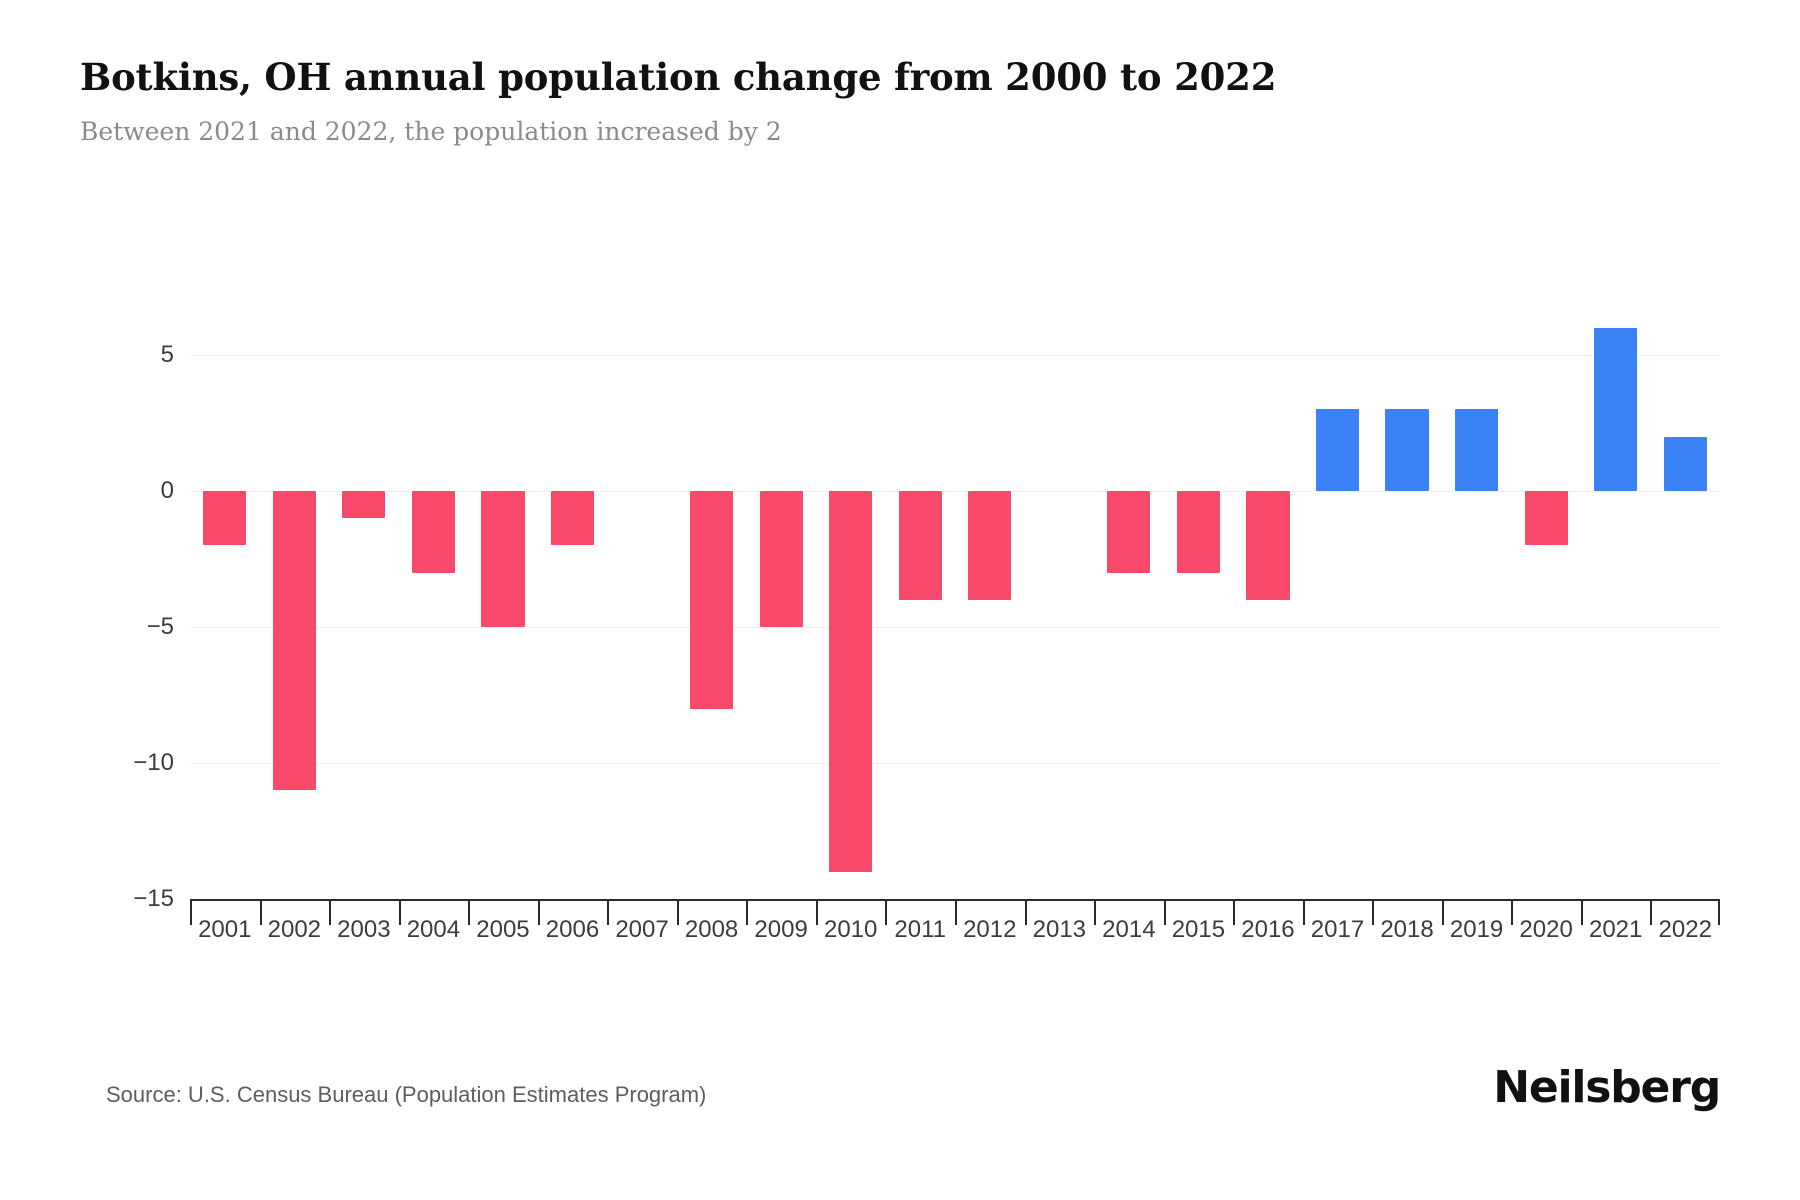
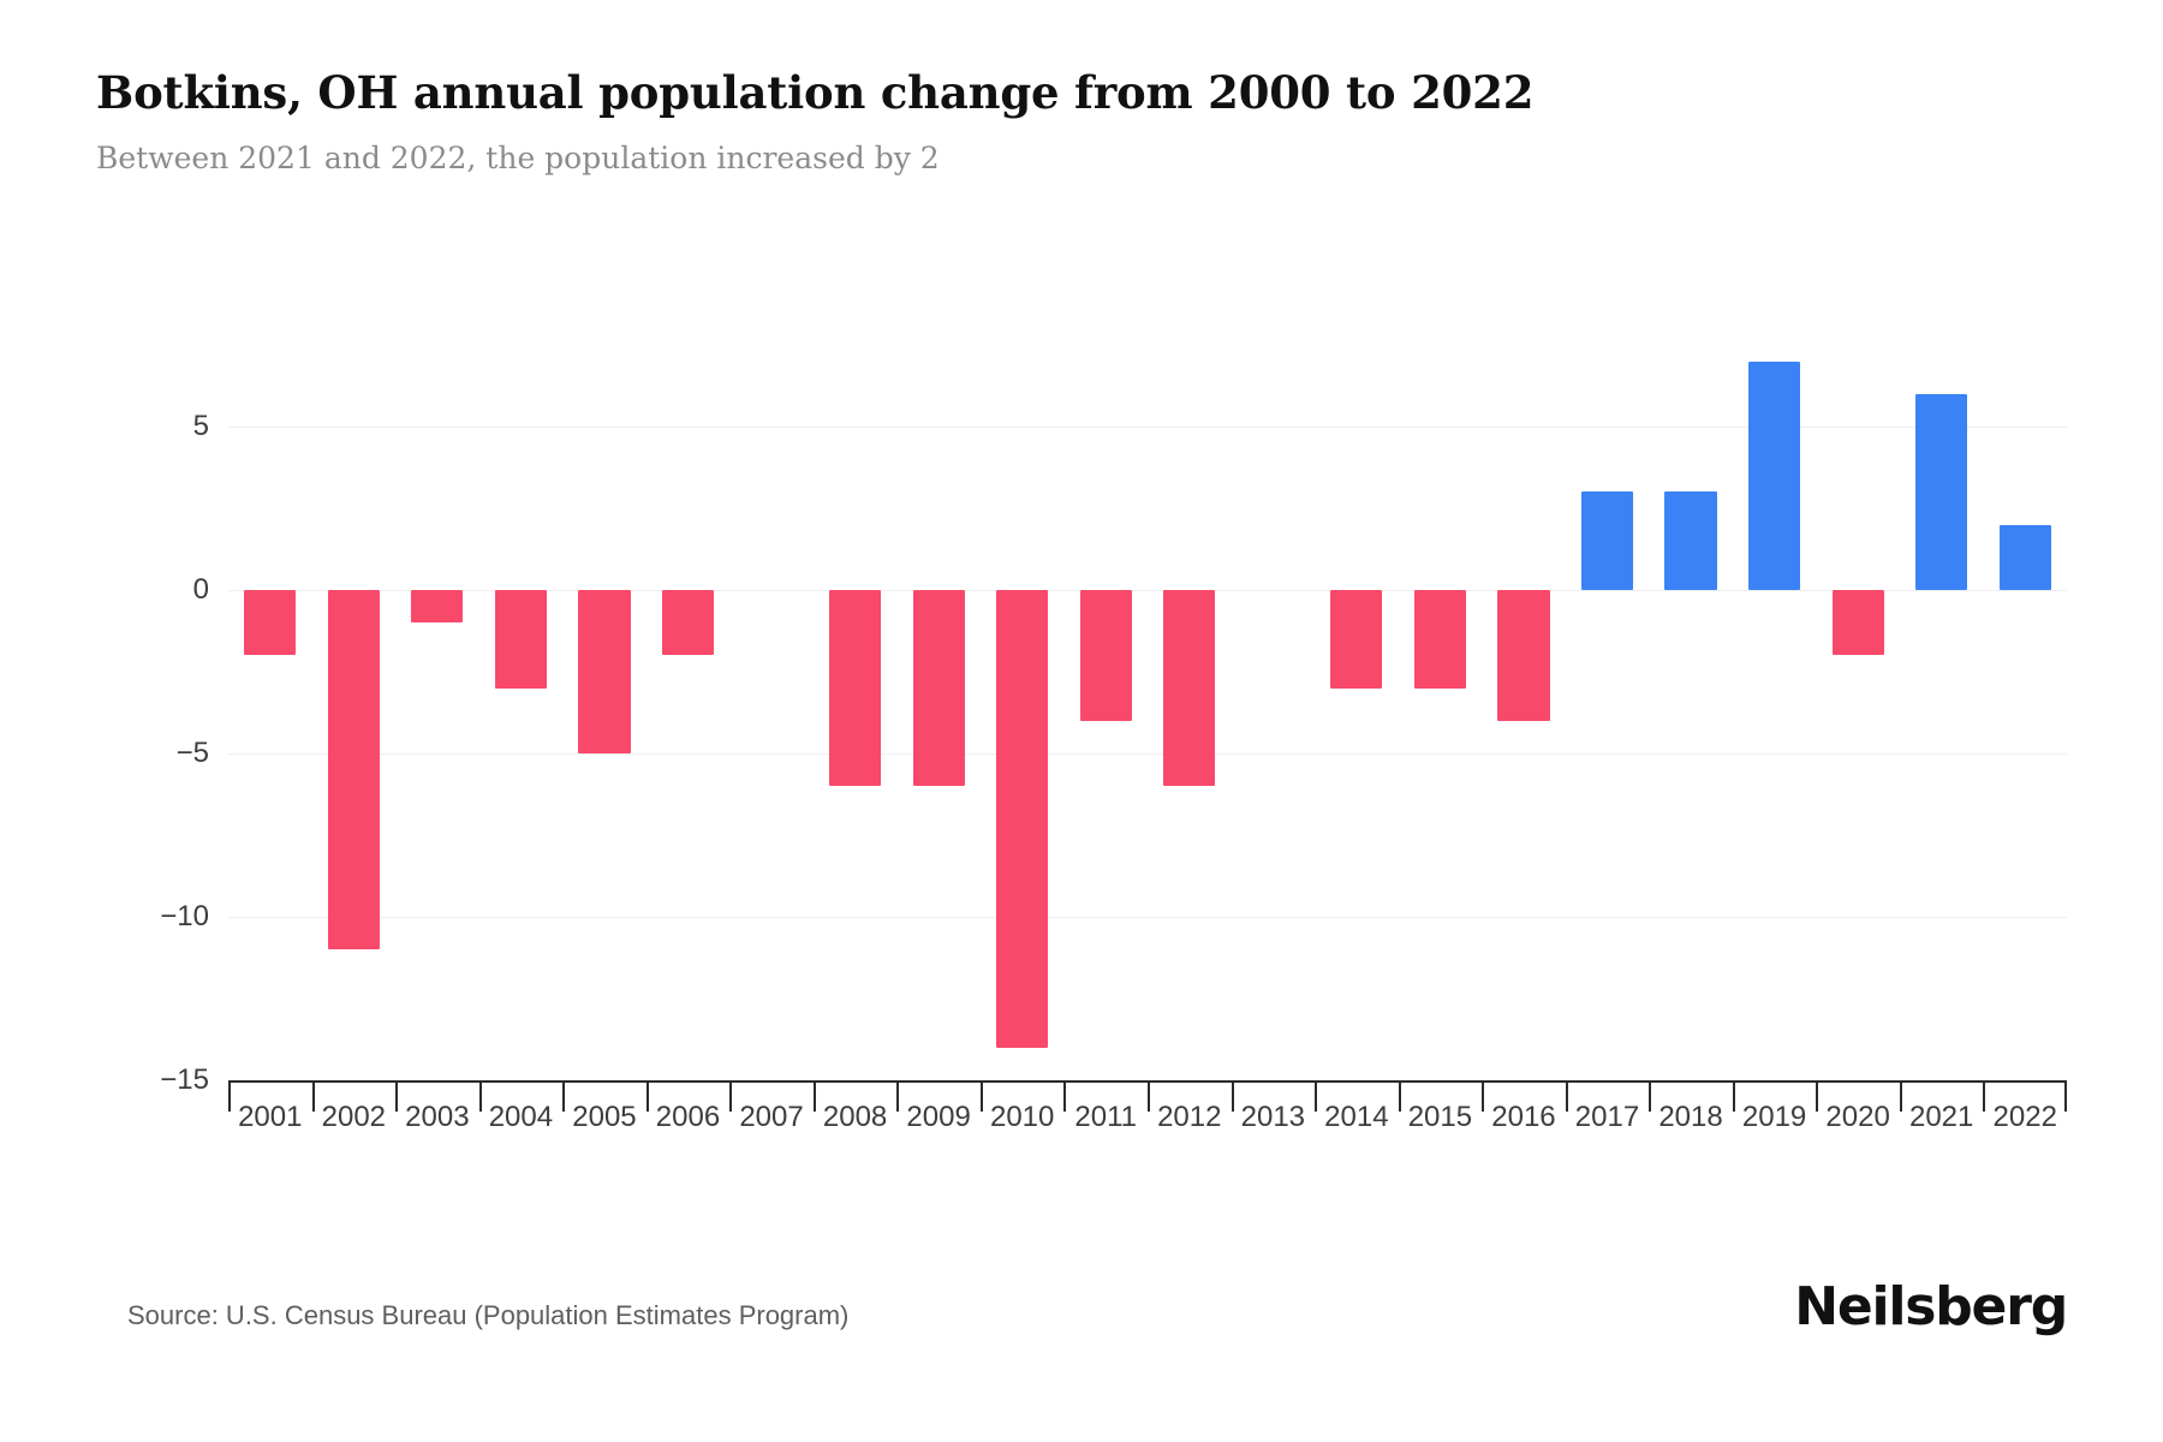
2008: -8 -> -6
2009: -5 -> -6
2012: -4 -> -6
2019: 3 -> 7
